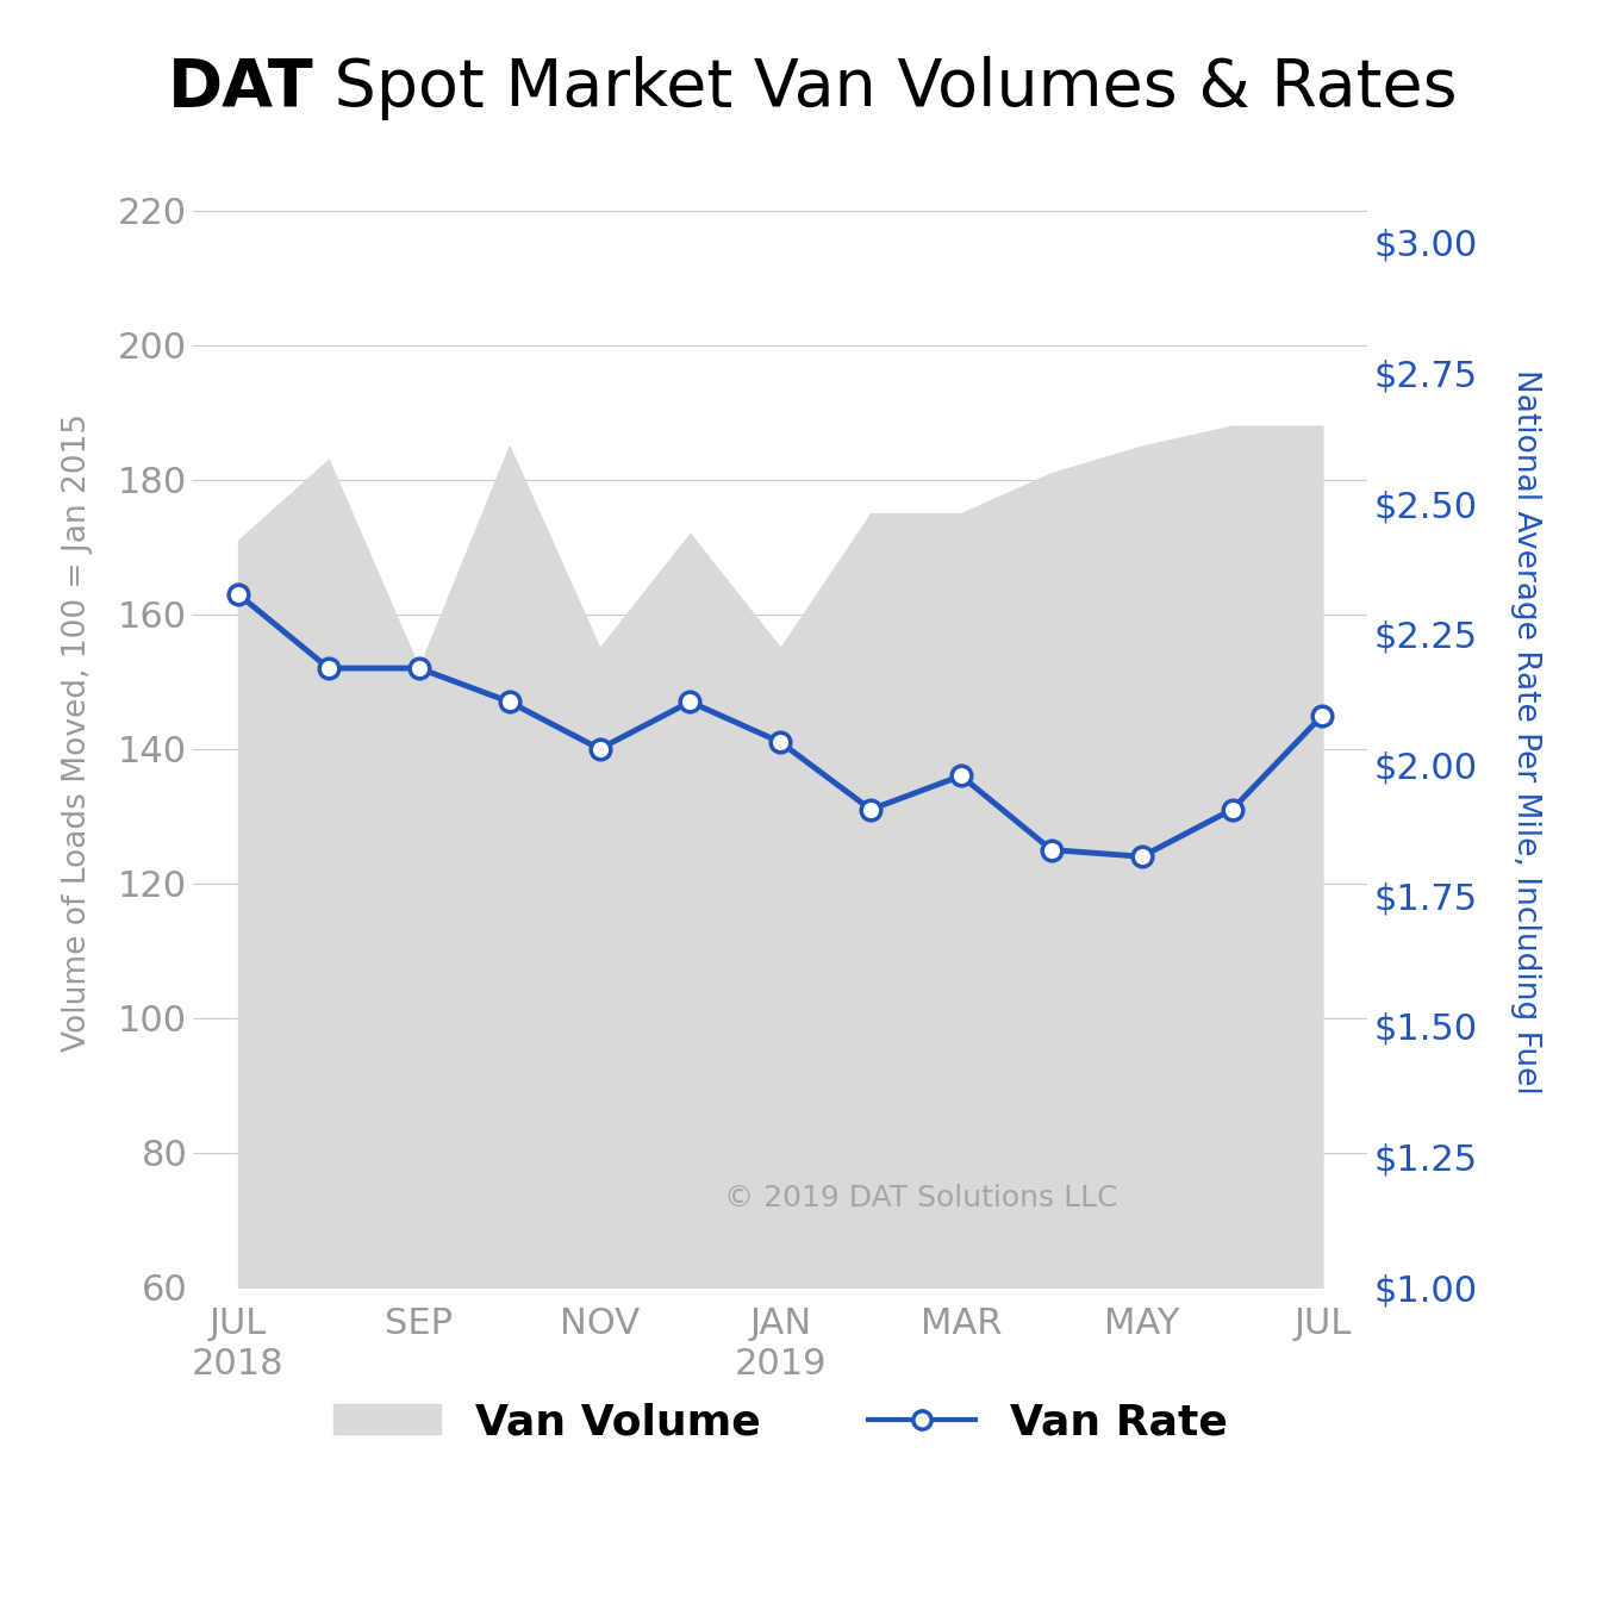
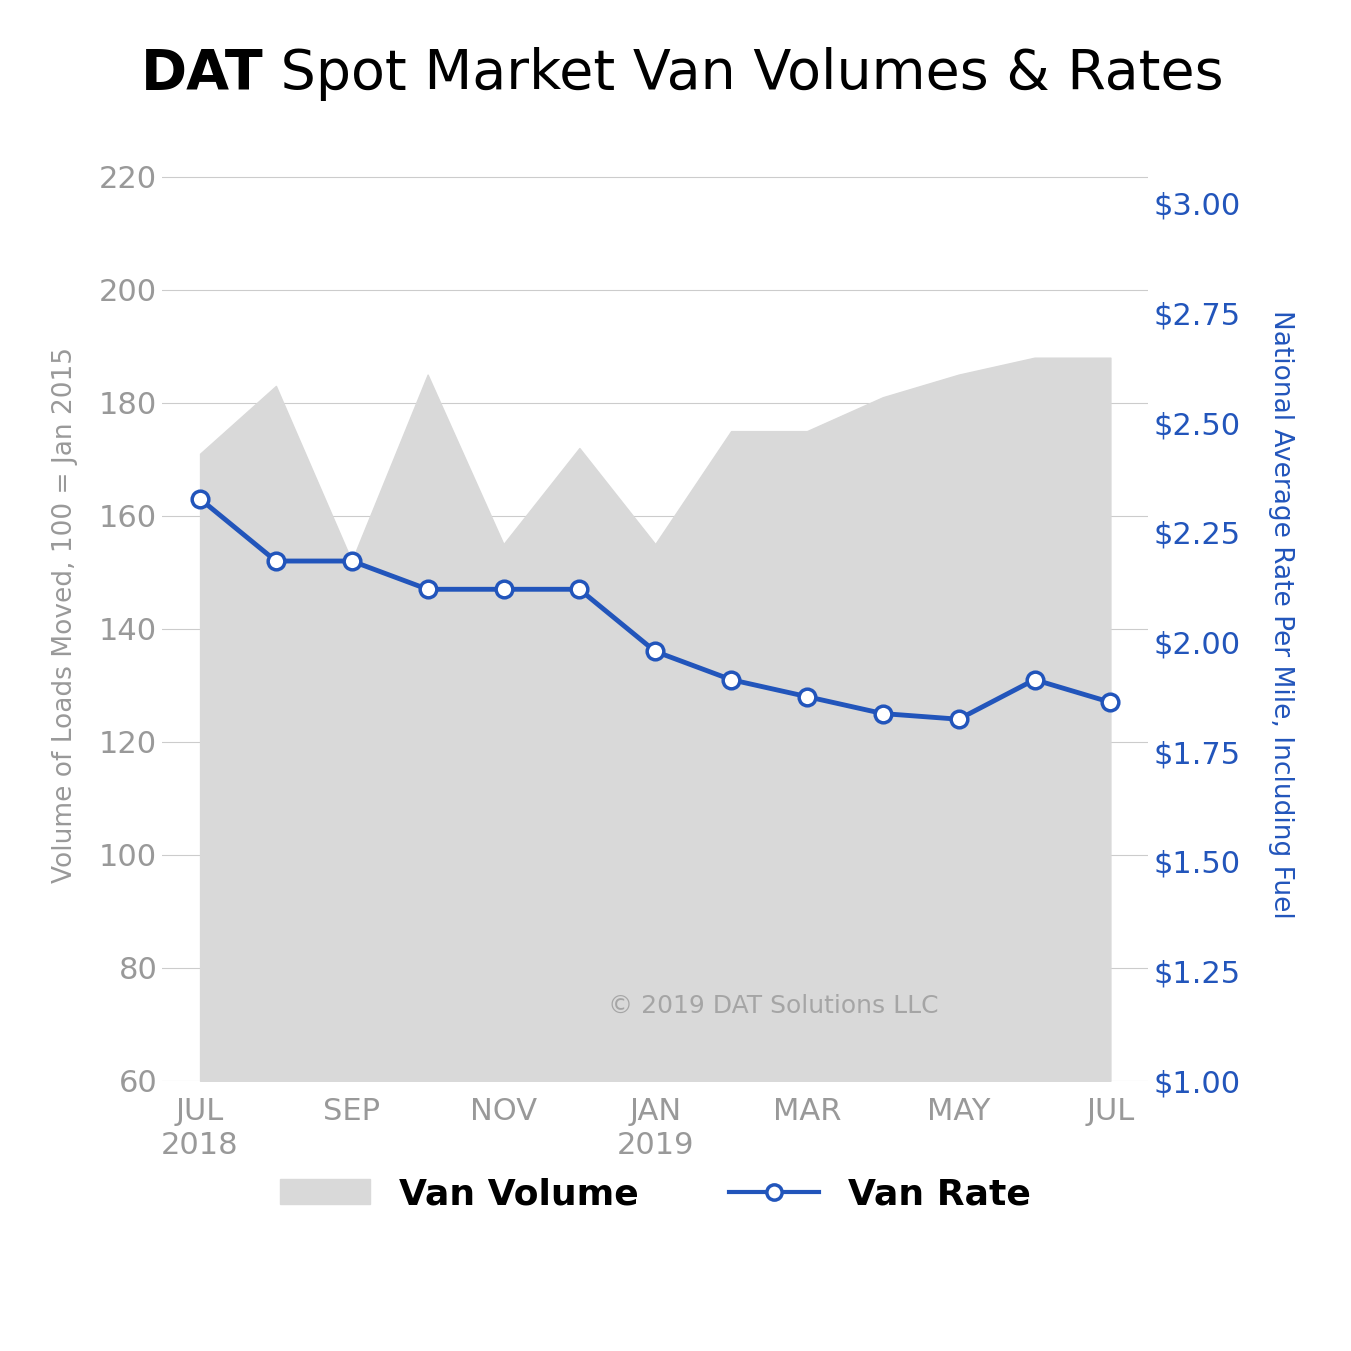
Van Rate/NOV: 140 -> 147
Van Rate/JAN 2019: 141 -> 136
Van Rate/MAR: 136 -> 128
Van Rate/JUL: 145 -> 127
